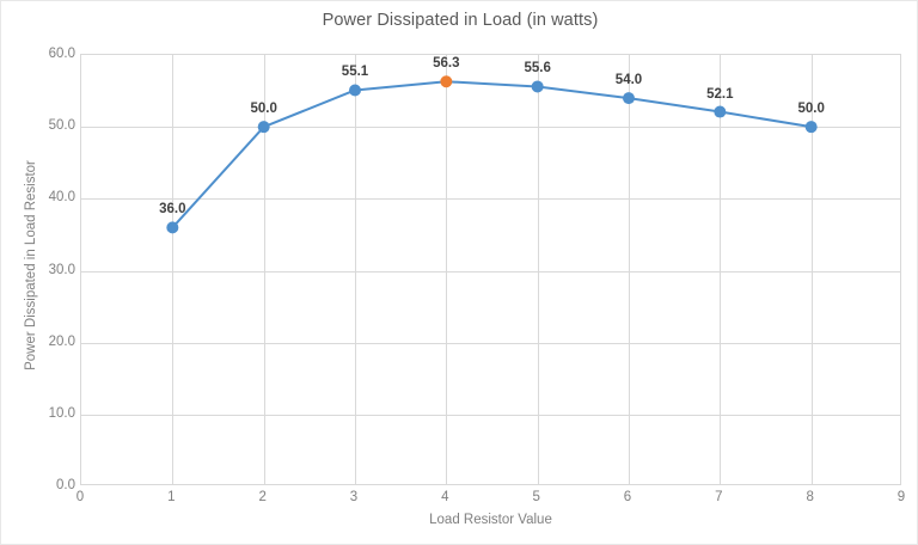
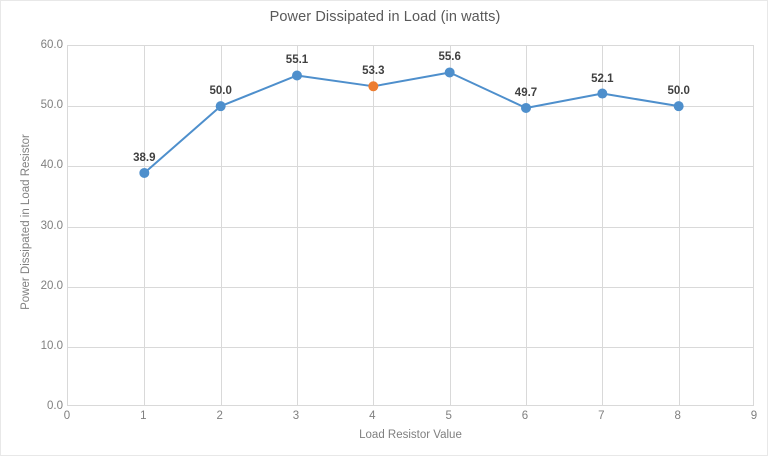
1: 36.0 -> 38.9
4: 56.3 -> 53.3
6: 54.0 -> 49.7
